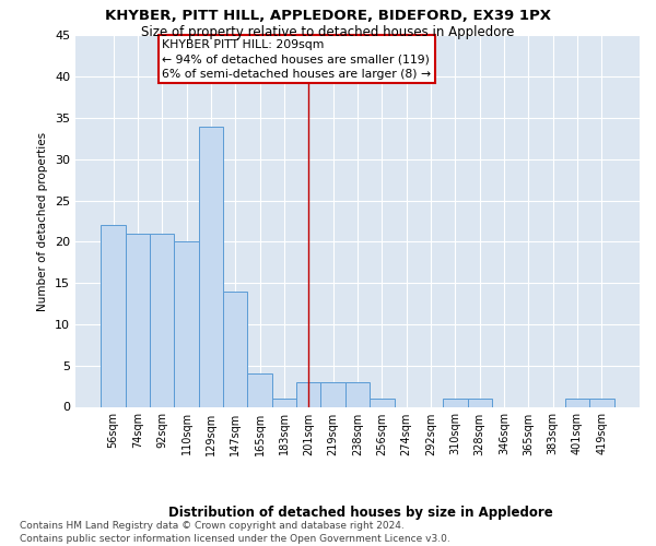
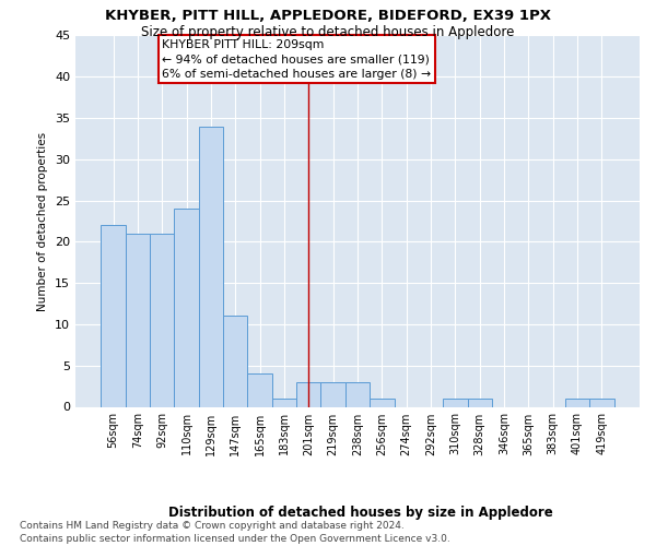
110sqm: 20 -> 24
147sqm: 14 -> 11
